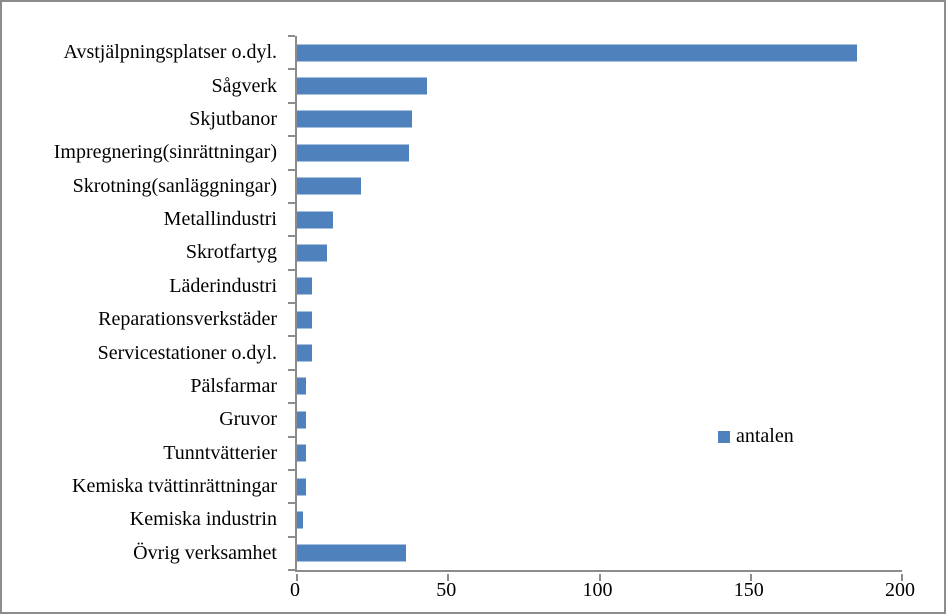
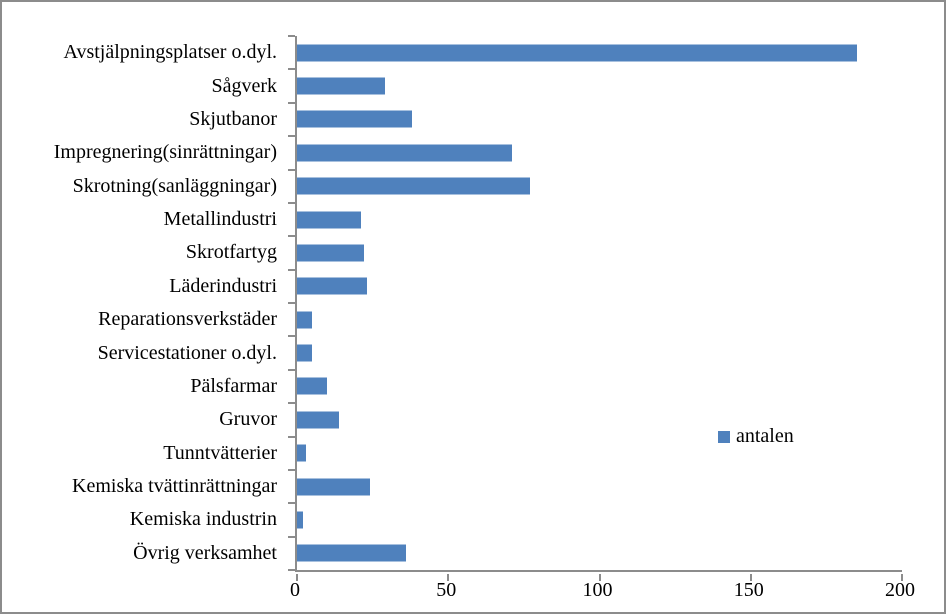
Sågverk: 43 -> 29
Impregnering(sinrättningar): 37 -> 71
Skrotning(sanläggningar): 21 -> 77
Metallindustri: 12 -> 21
Skrotfartyg: 10 -> 22
Läderindustri: 5 -> 23
Pälsfarmar: 3 -> 10
Gruvor: 3 -> 14
Kemiska tvättinrättningar: 3 -> 24
